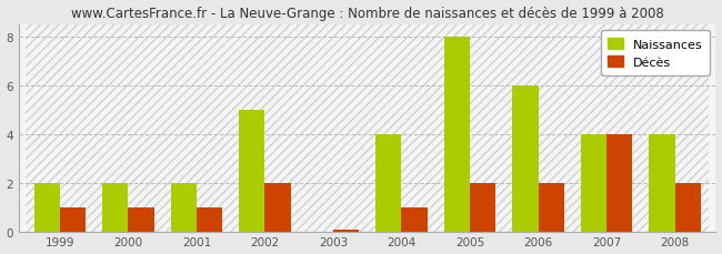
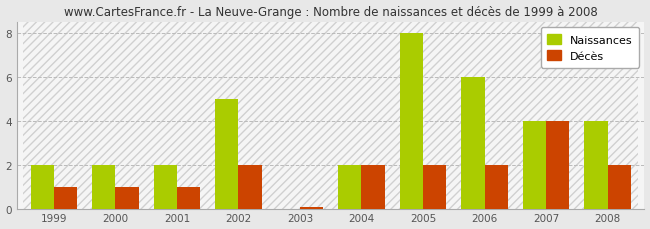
Naissances/2004: 4 -> 2
Décès/2004: 1.00 -> 2.00
